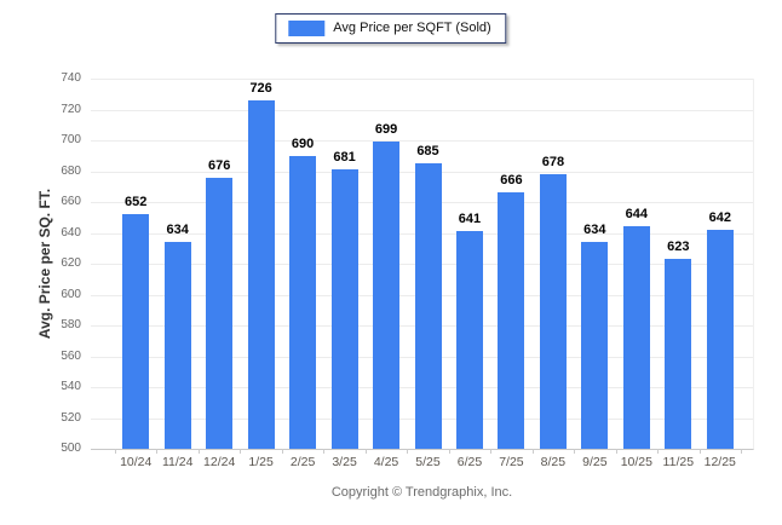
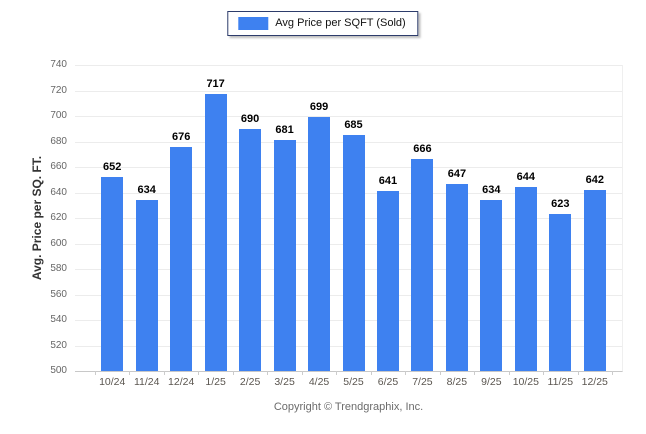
1/25: 726 -> 717
8/25: 678 -> 647
